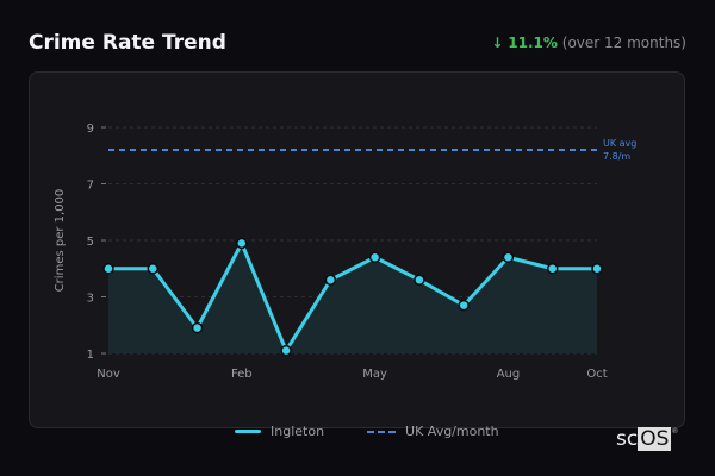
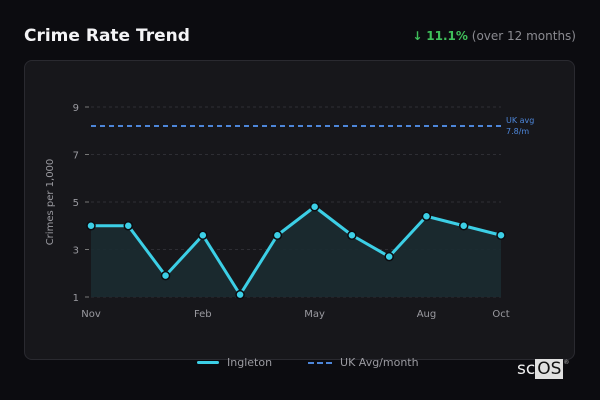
Ingleton/Feb: 4.9 -> 3.6
Ingleton/May: 4.4 -> 4.8
Ingleton/Oct: 4.0 -> 3.6
